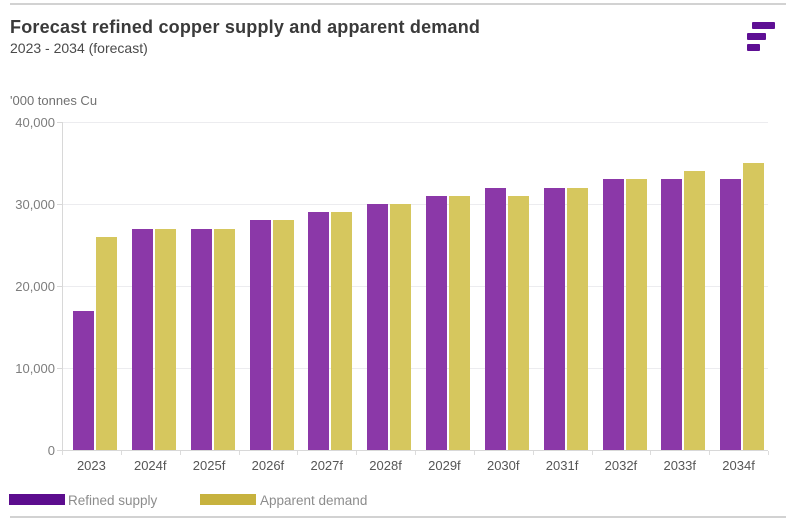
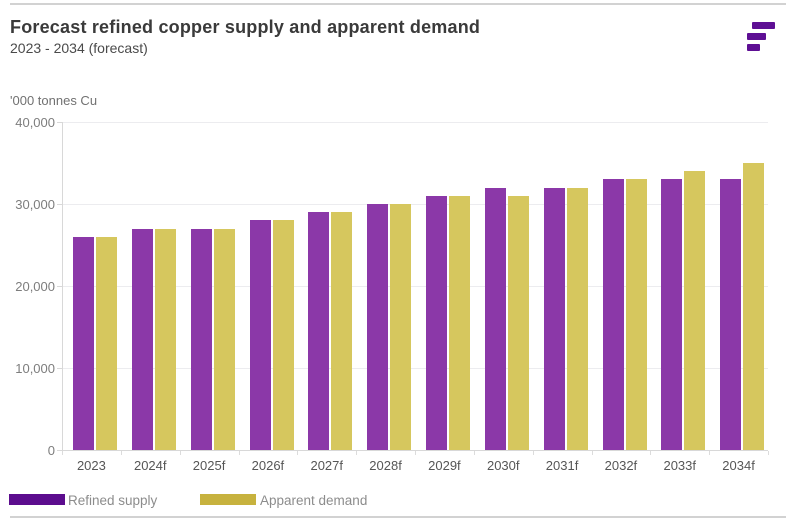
Refined supply/2023: 17000 -> 26000
